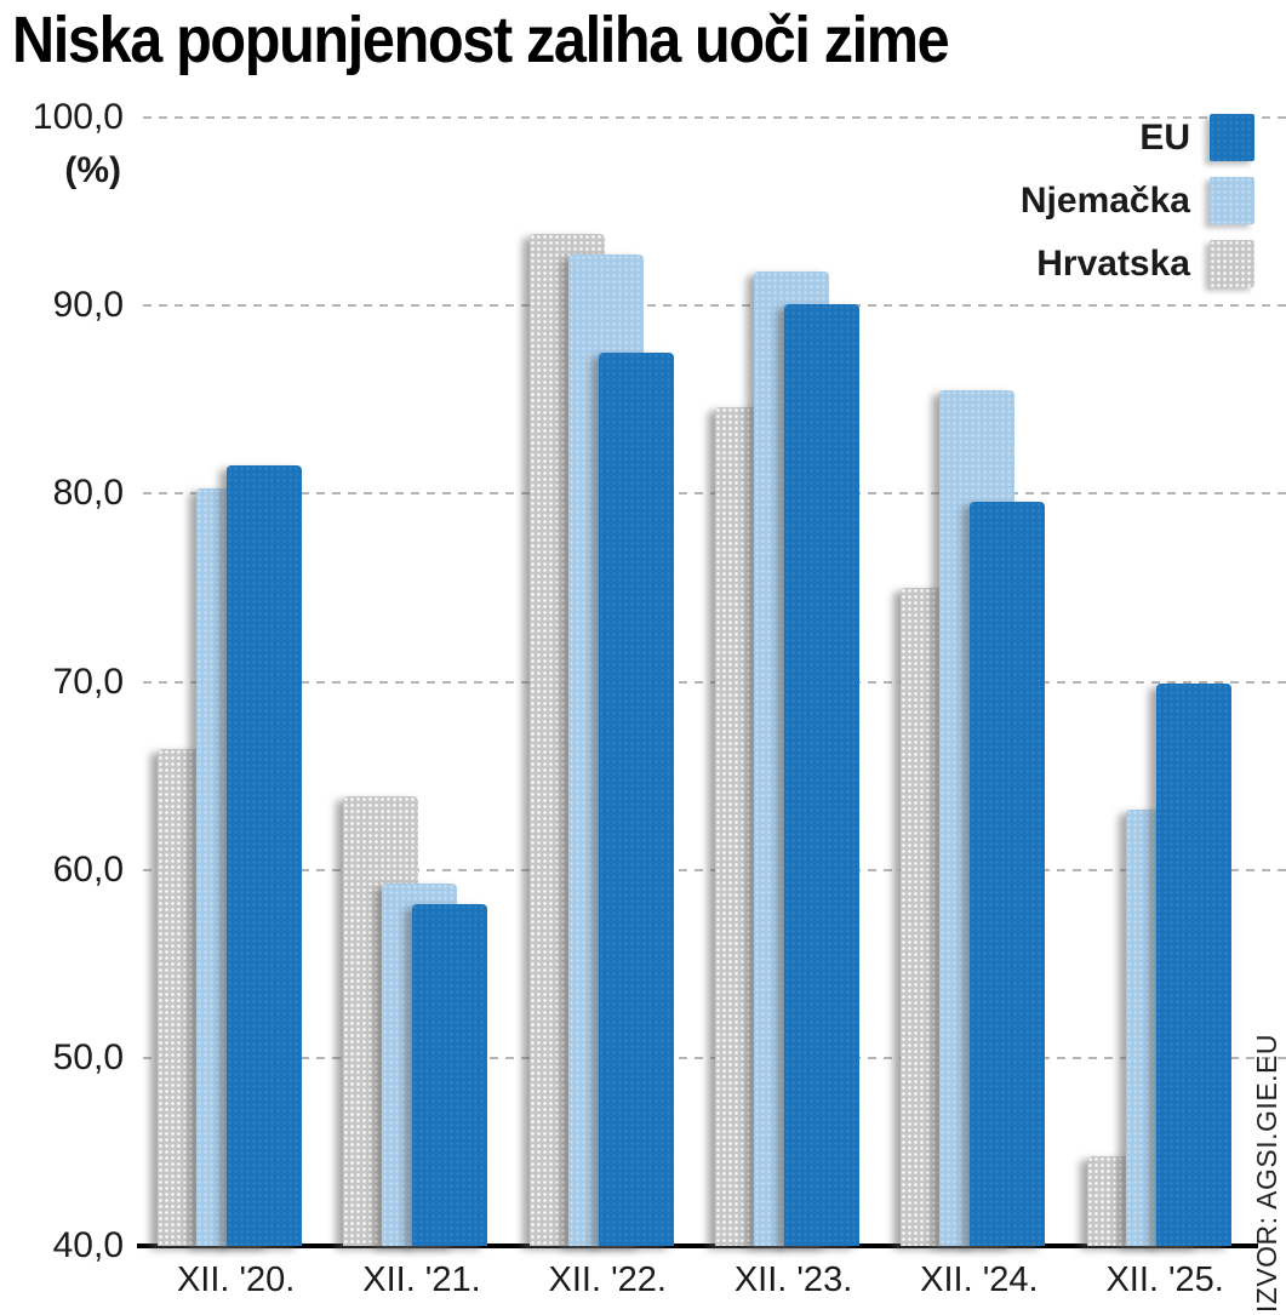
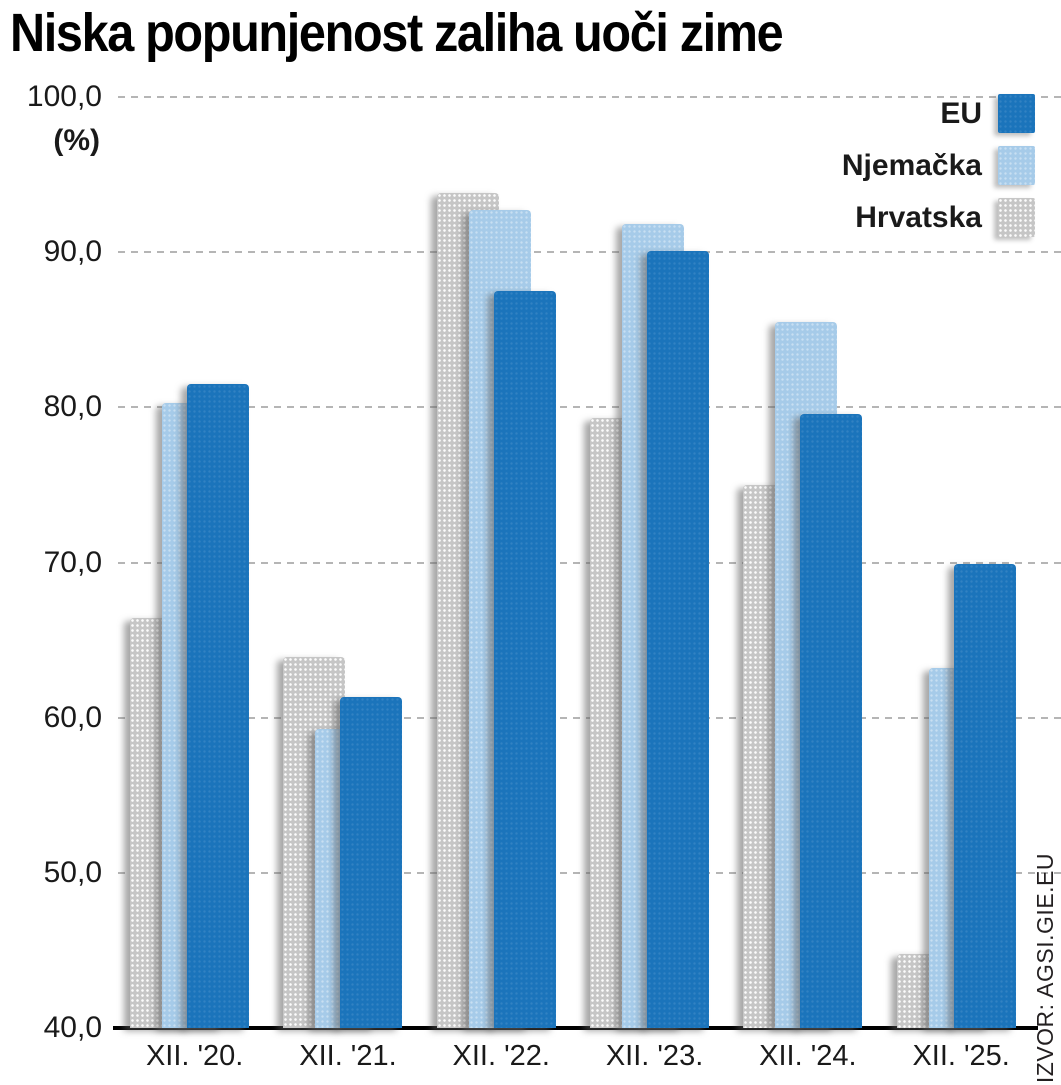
EU/XII. '21.: 58,2 -> 61,3
Hrvatska/XII. '23.: 84,6 -> 79,3
